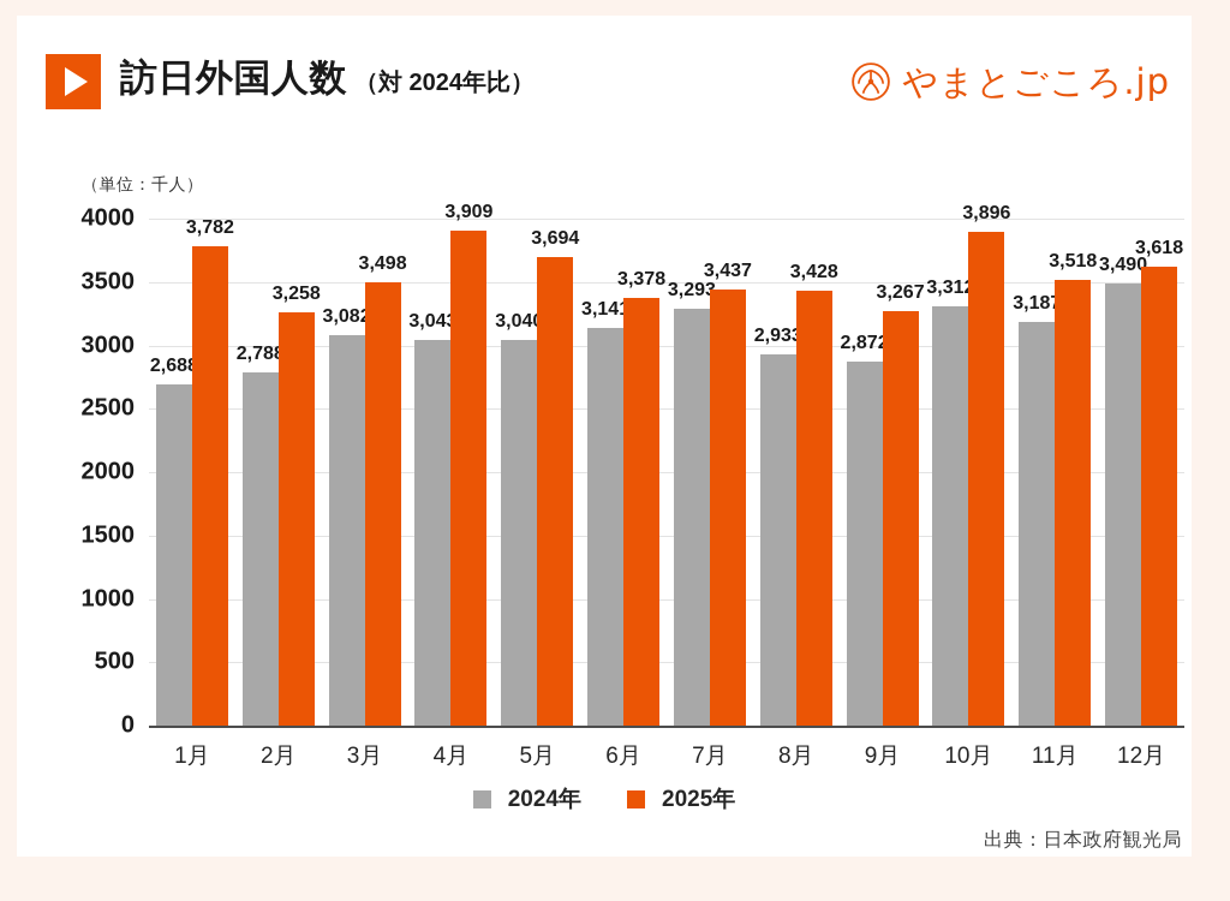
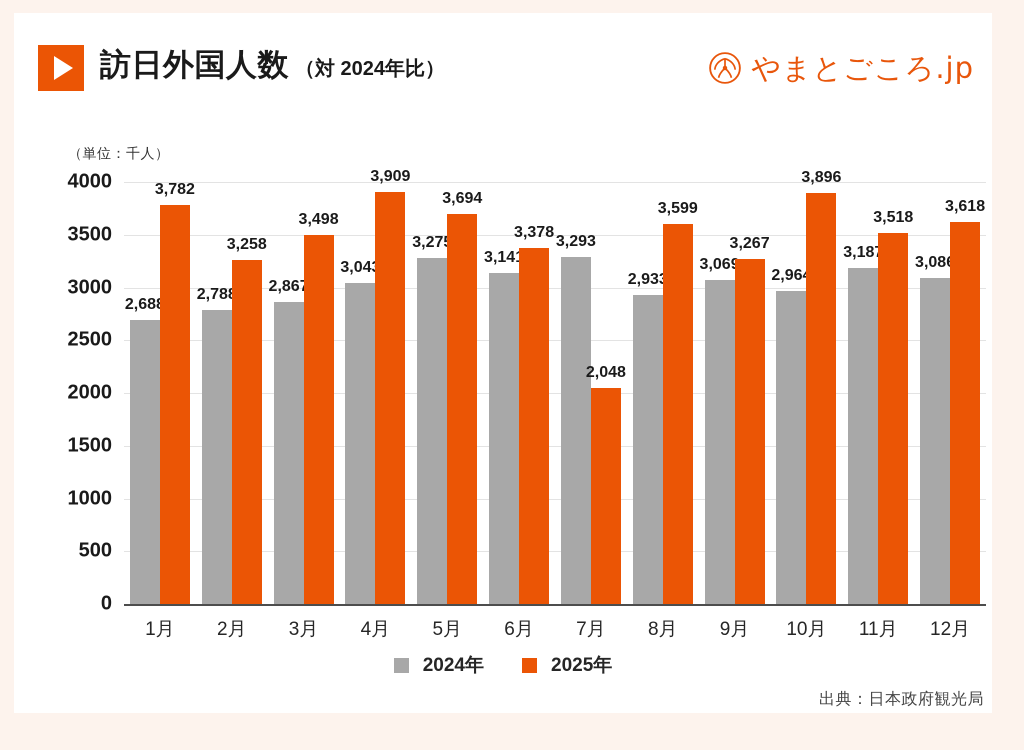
2024年/3月: 3,082 -> 2,867
2024年/5月: 3,040 -> 3,275
2025年/7月: 3,437 -> 2,048
2025年/8月: 3,428 -> 3,599
2024年/9月: 2,872 -> 3,069
2024年/10月: 3,312 -> 2,964
2024年/12月: 3,490 -> 3,086
